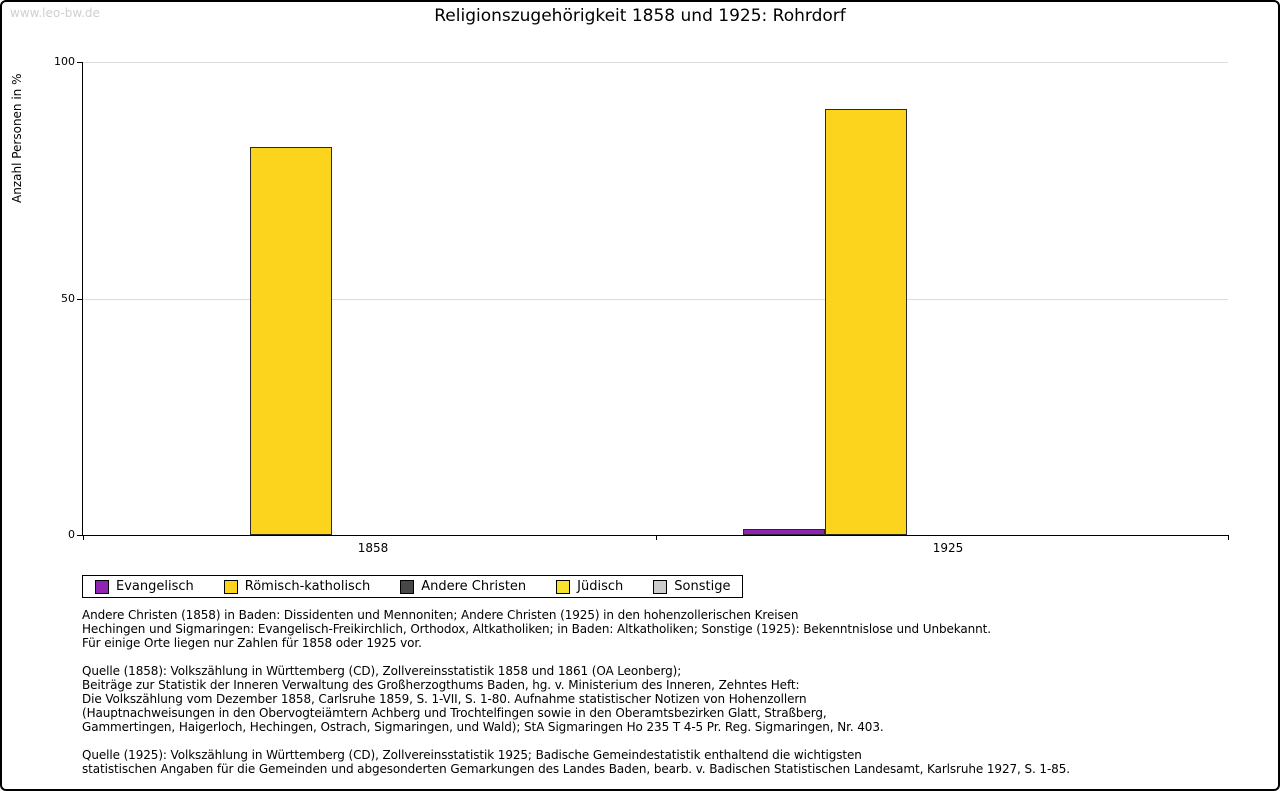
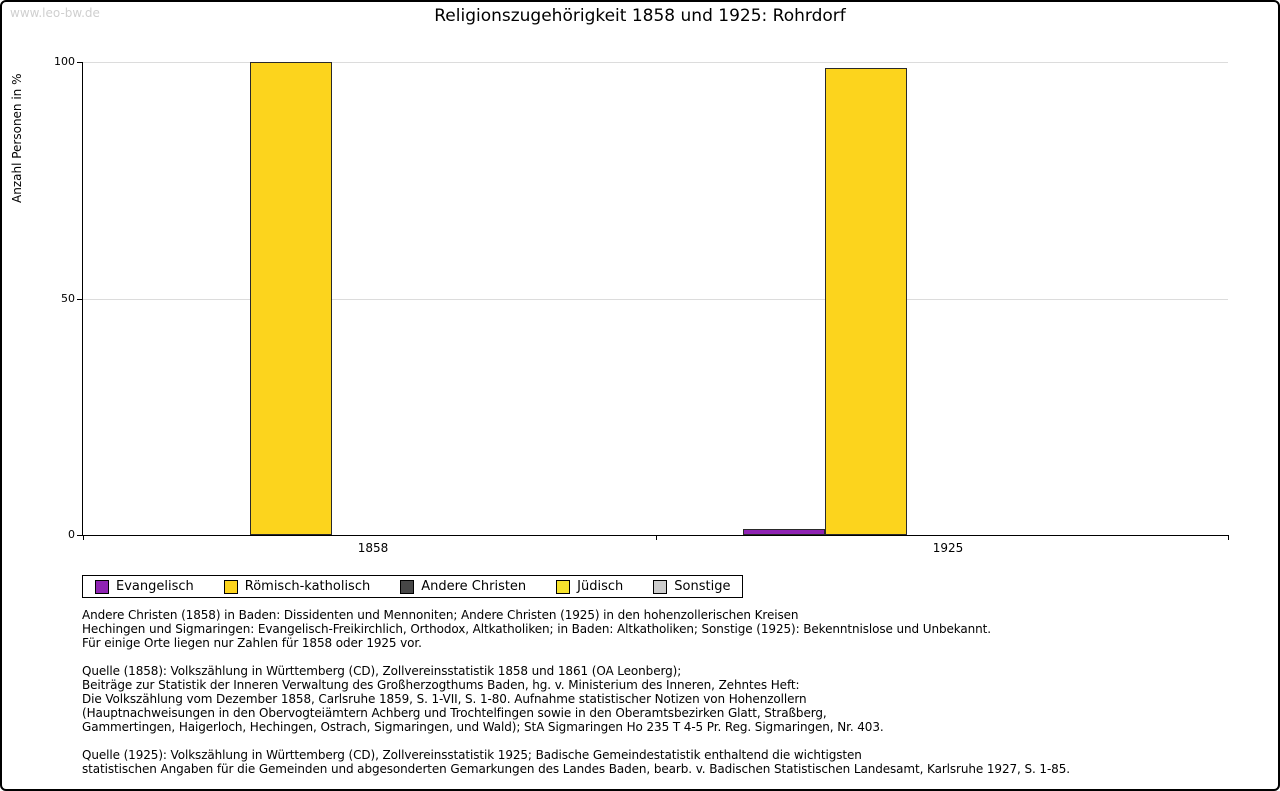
Römisch-katholisch/1858: 82 -> 100
Römisch-katholisch/1925: 90 -> 99
